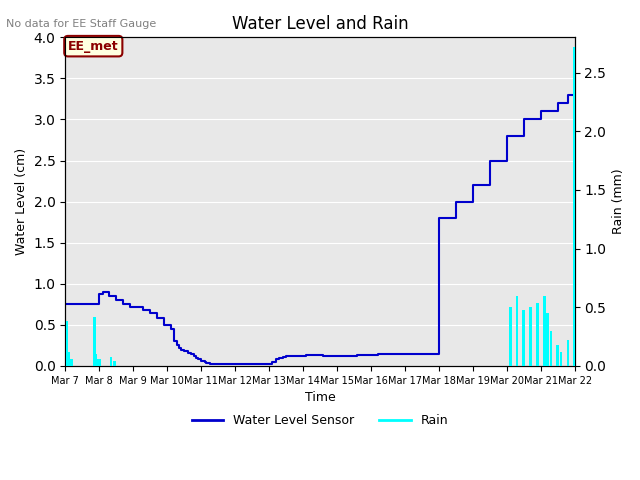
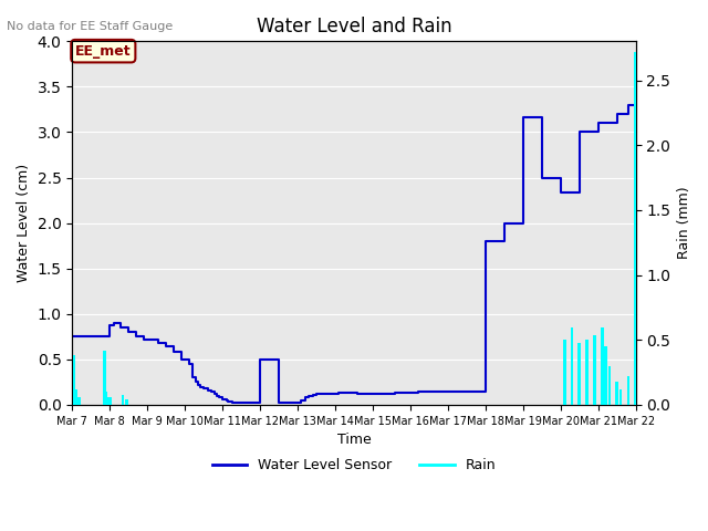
Water Level Sensor/Mar 12: 0.02 -> 0.50
Water Level Sensor/Mar 19: 2.20 -> 3.16
Water Level Sensor/Mar 20: 2.80 -> 2.34
